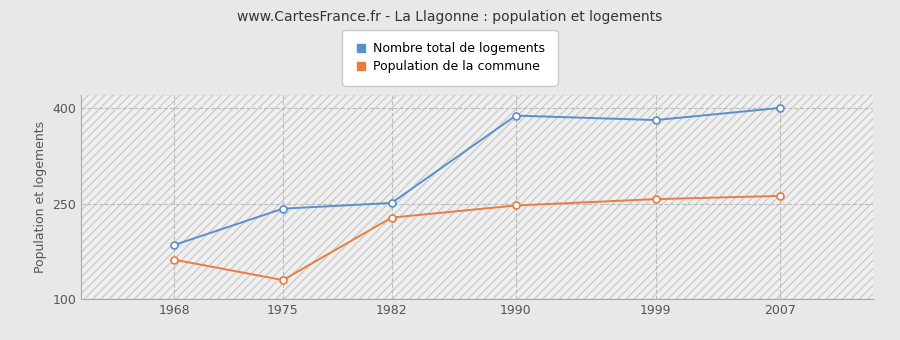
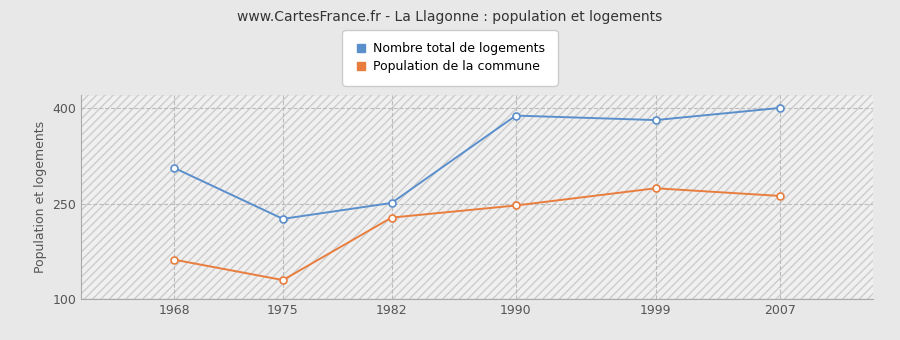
Nombre total de logements/1968: 185 -> 306
Nombre total de logements/1975: 242 -> 226
Population de la commune/1999: 257 -> 274
